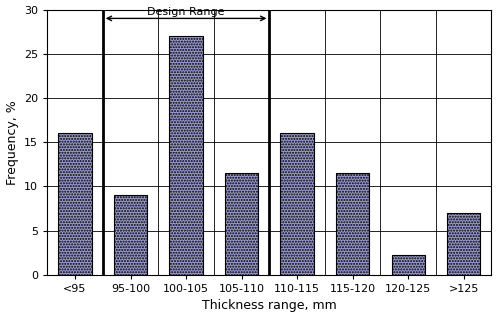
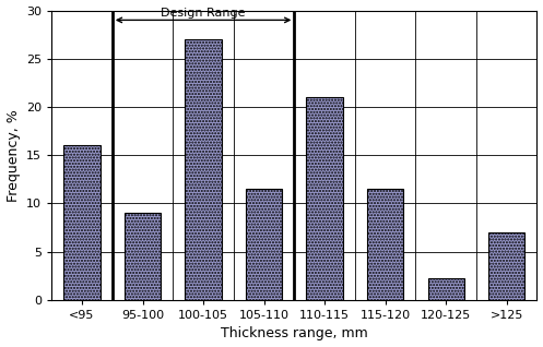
110-115: 16.0 -> 21.0
